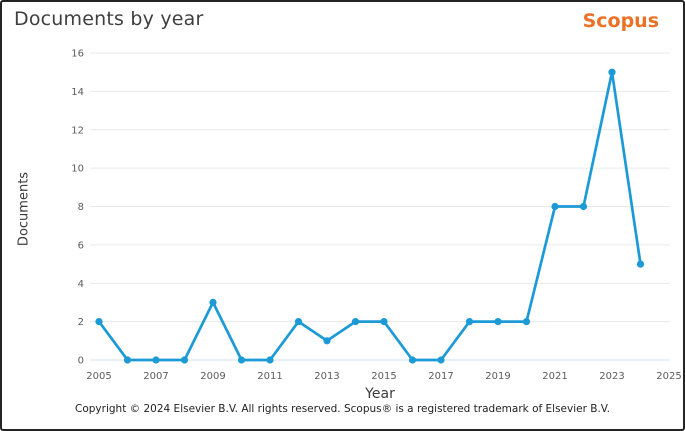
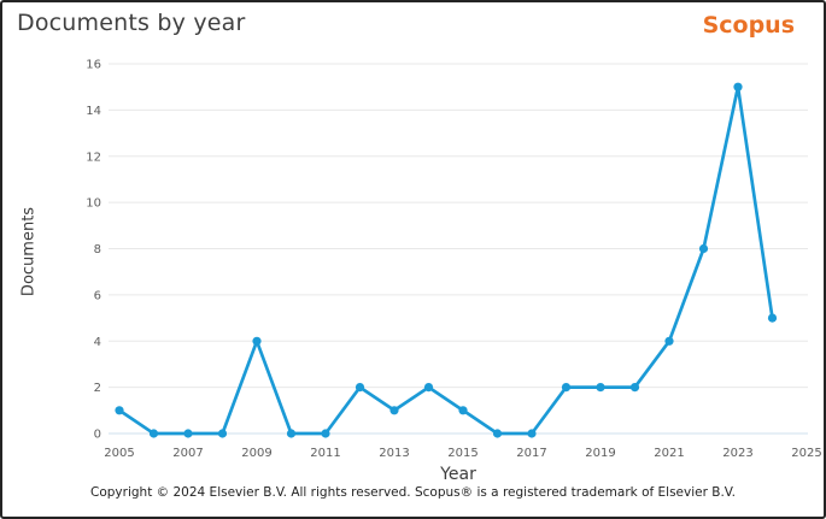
2005: 2 -> 1
2009: 3 -> 4
2015: 2 -> 1
2021: 8 -> 4
